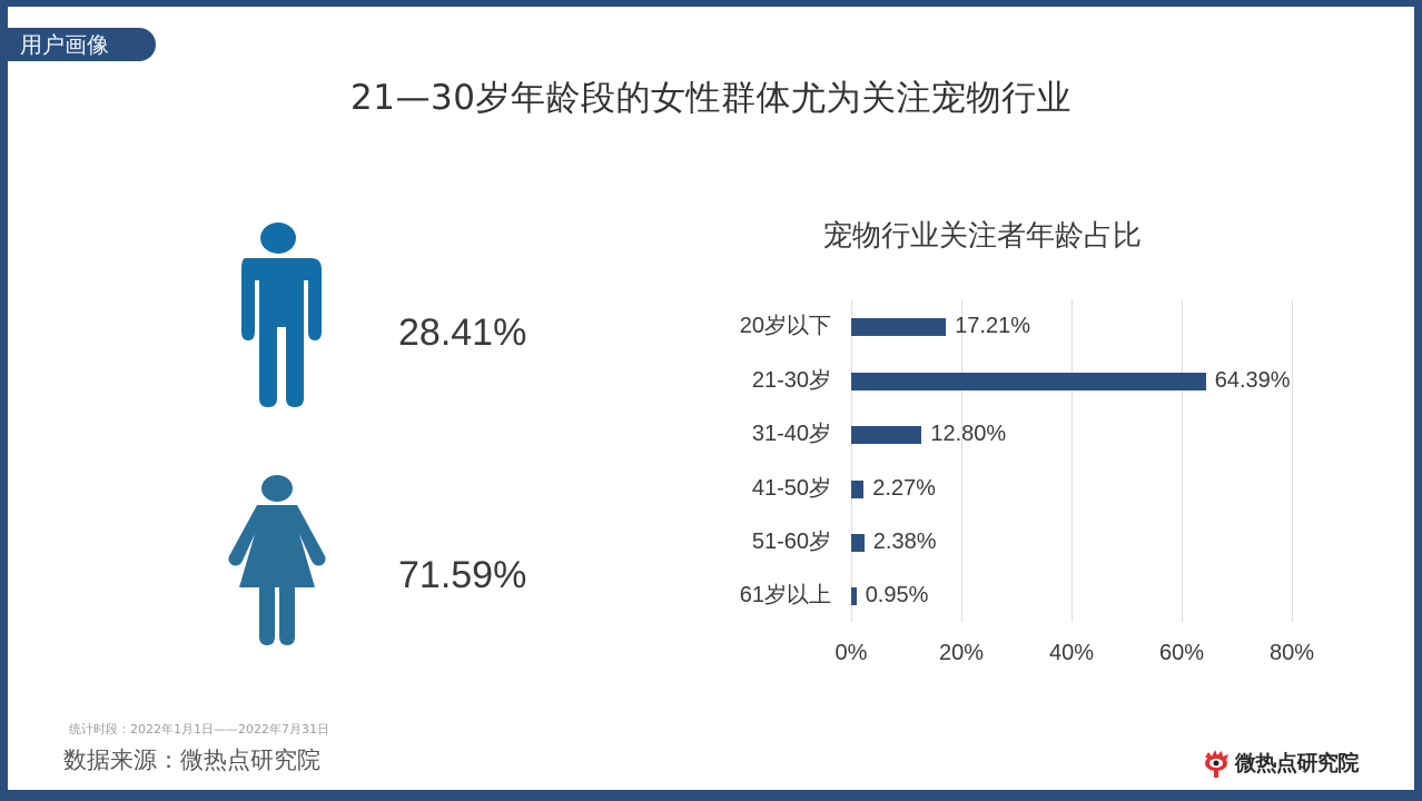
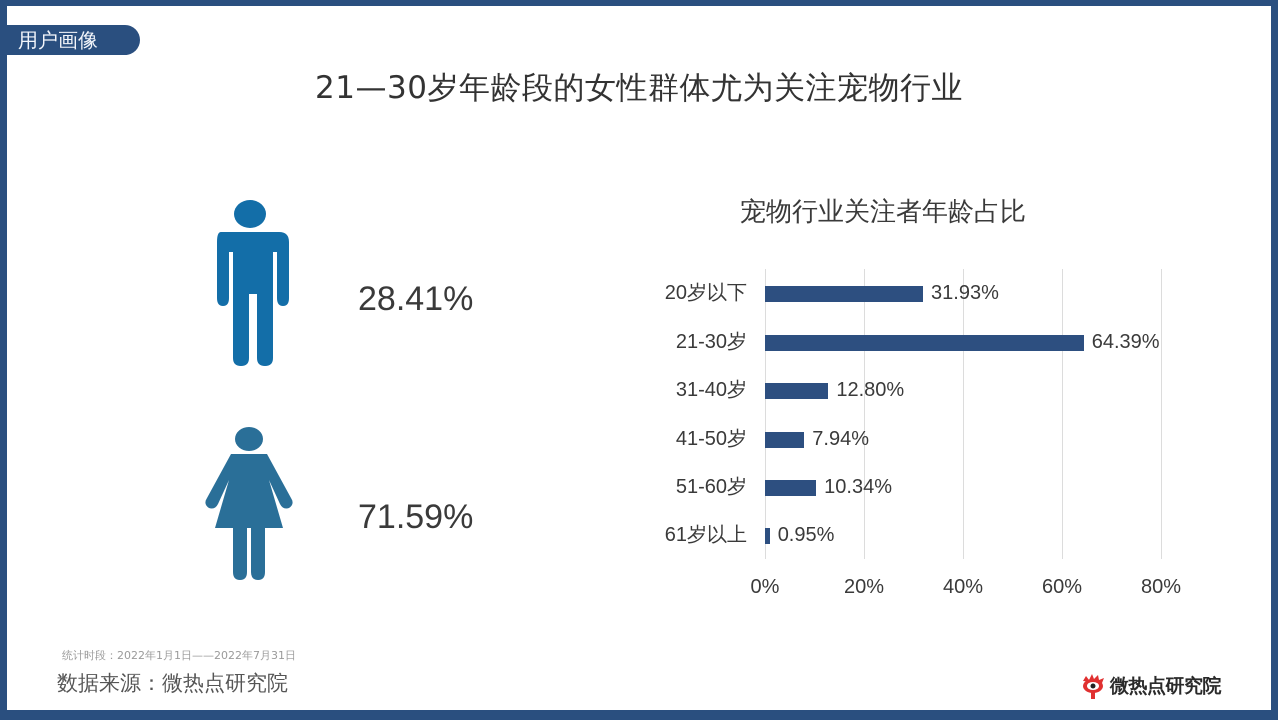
20岁以下: 17.21% -> 31.93%
41-50岁: 2.27% -> 7.94%
51-60岁: 2.38% -> 10.34%
